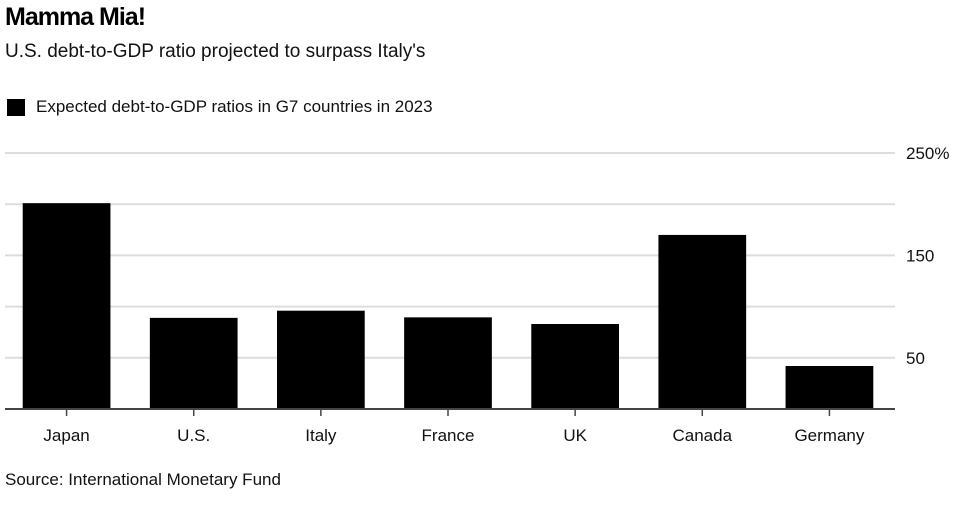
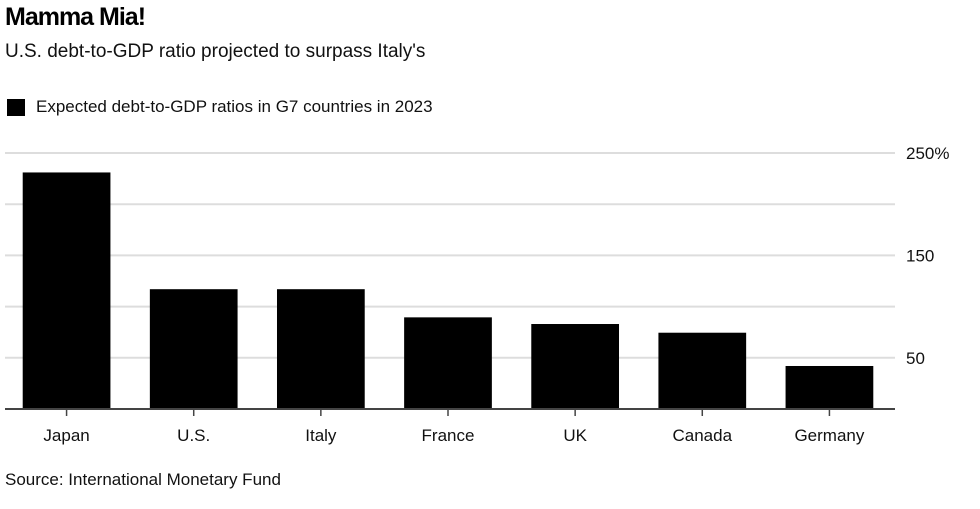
Japan: 201% -> 231%
U.S.: 89% -> 117%
Italy: 96% -> 117%
Canada: 170% -> 74%
